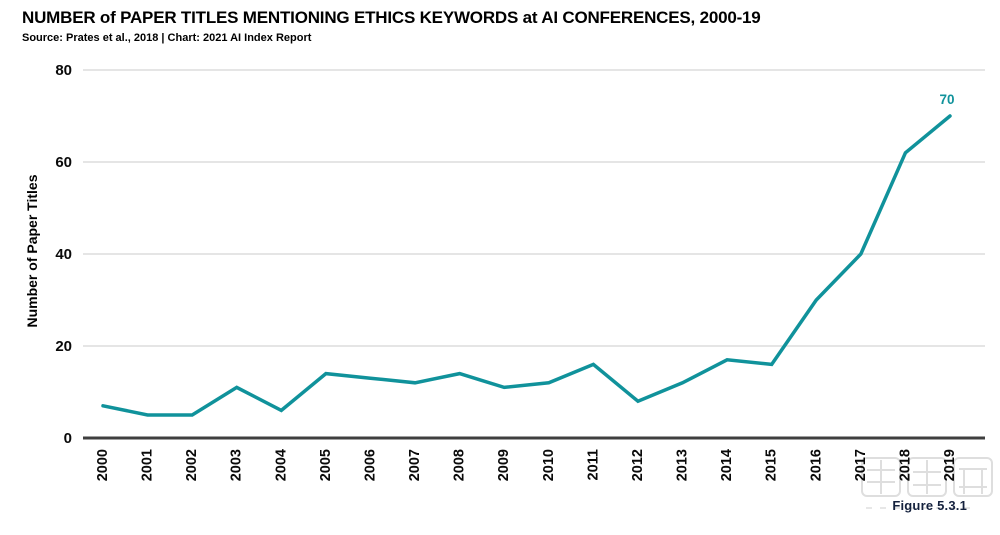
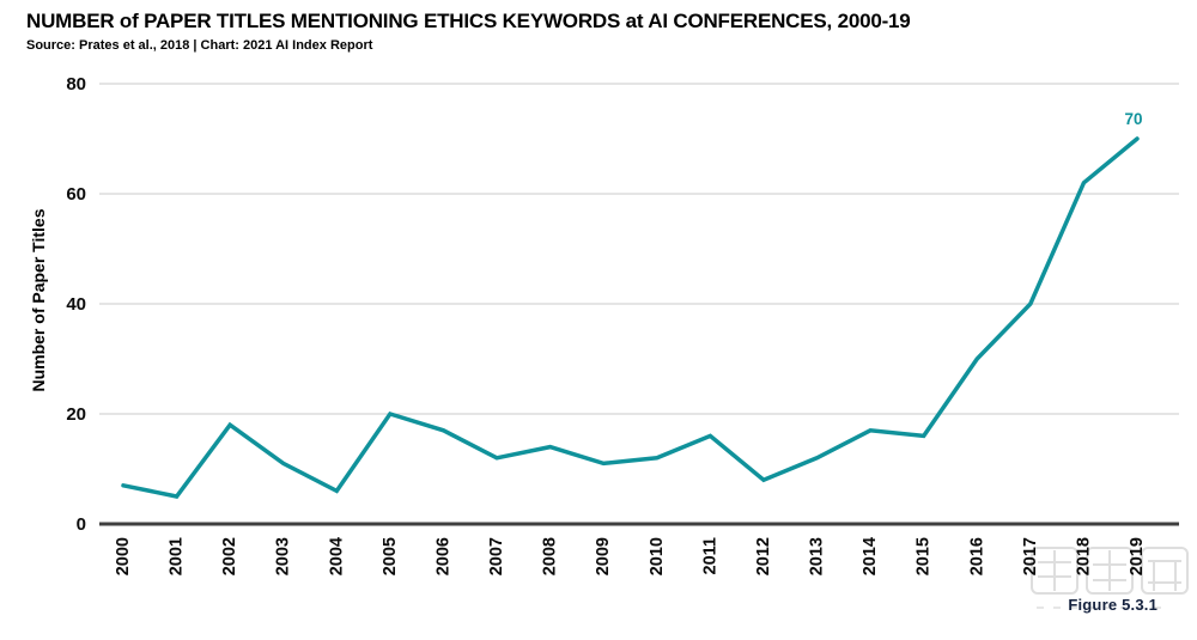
2002: 5 -> 18
2005: 14 -> 20
2006: 13 -> 17
